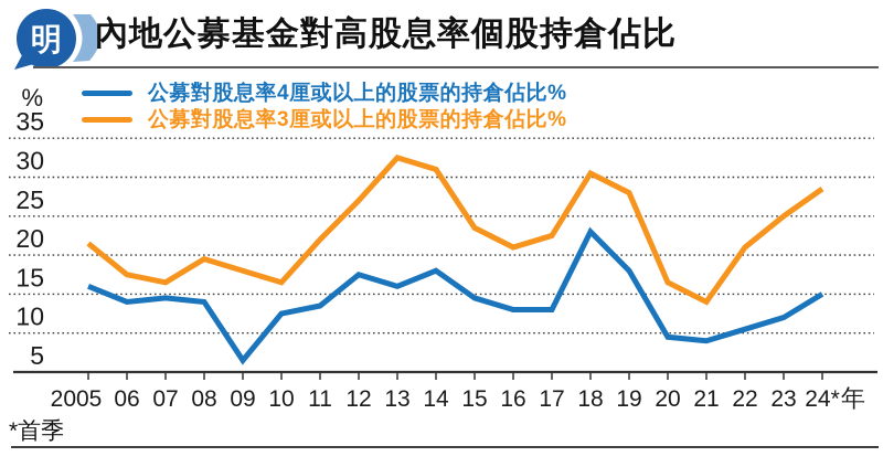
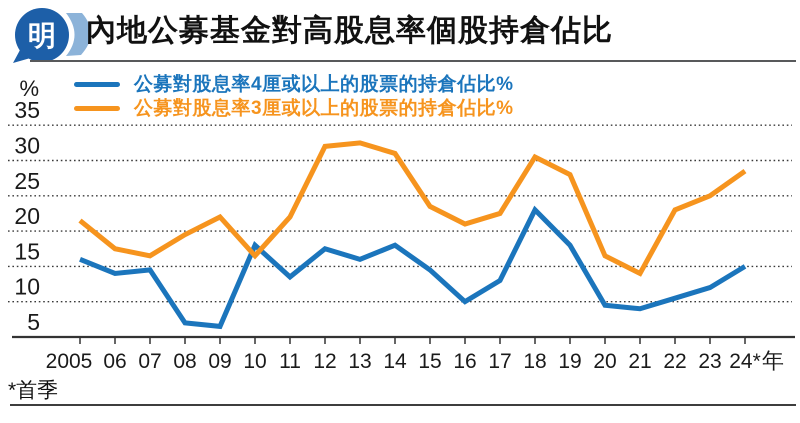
公募對股息率4厘或以上的股票的持倉佔比%/08: 14 -> 7
公募對股息率3厘或以上的股票的持倉佔比%/09: 18 -> 22
公募對股息率4厘或以上的股票的持倉佔比%/10: 12 -> 18
公募對股息率3厘或以上的股票的持倉佔比%/12: 27 -> 32
公募對股息率4厘或以上的股票的持倉佔比%/16: 13 -> 10
公募對股息率3厘或以上的股票的持倉佔比%/22: 21 -> 23
